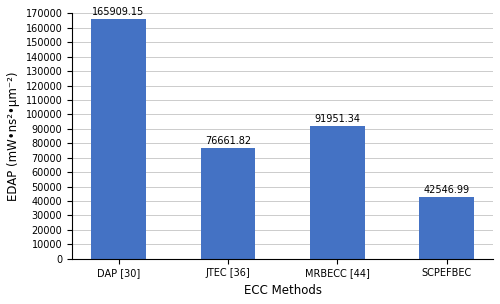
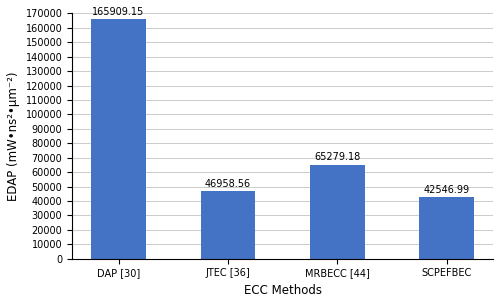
JTEC [36]: 76661.82 -> 46958.56
MRBECC [44]: 91951.34 -> 65279.18
